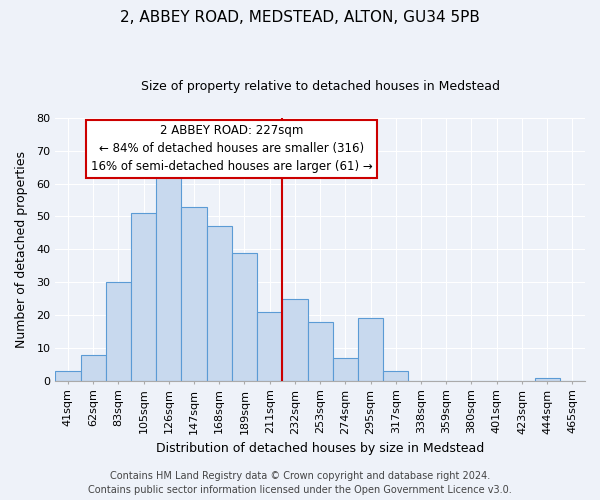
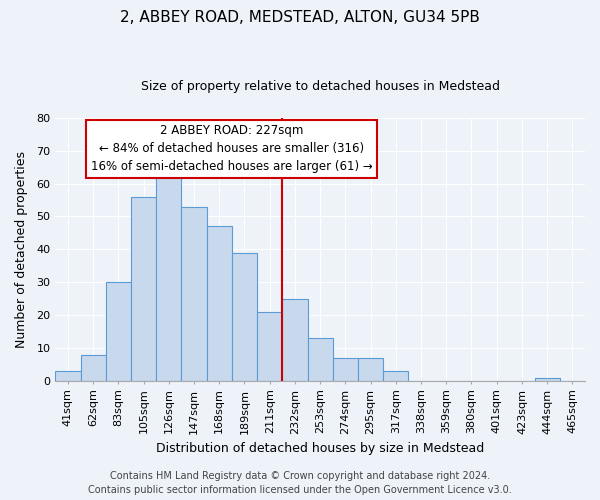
105sqm: 51 -> 56
253sqm: 18 -> 13
295sqm: 19 -> 7
